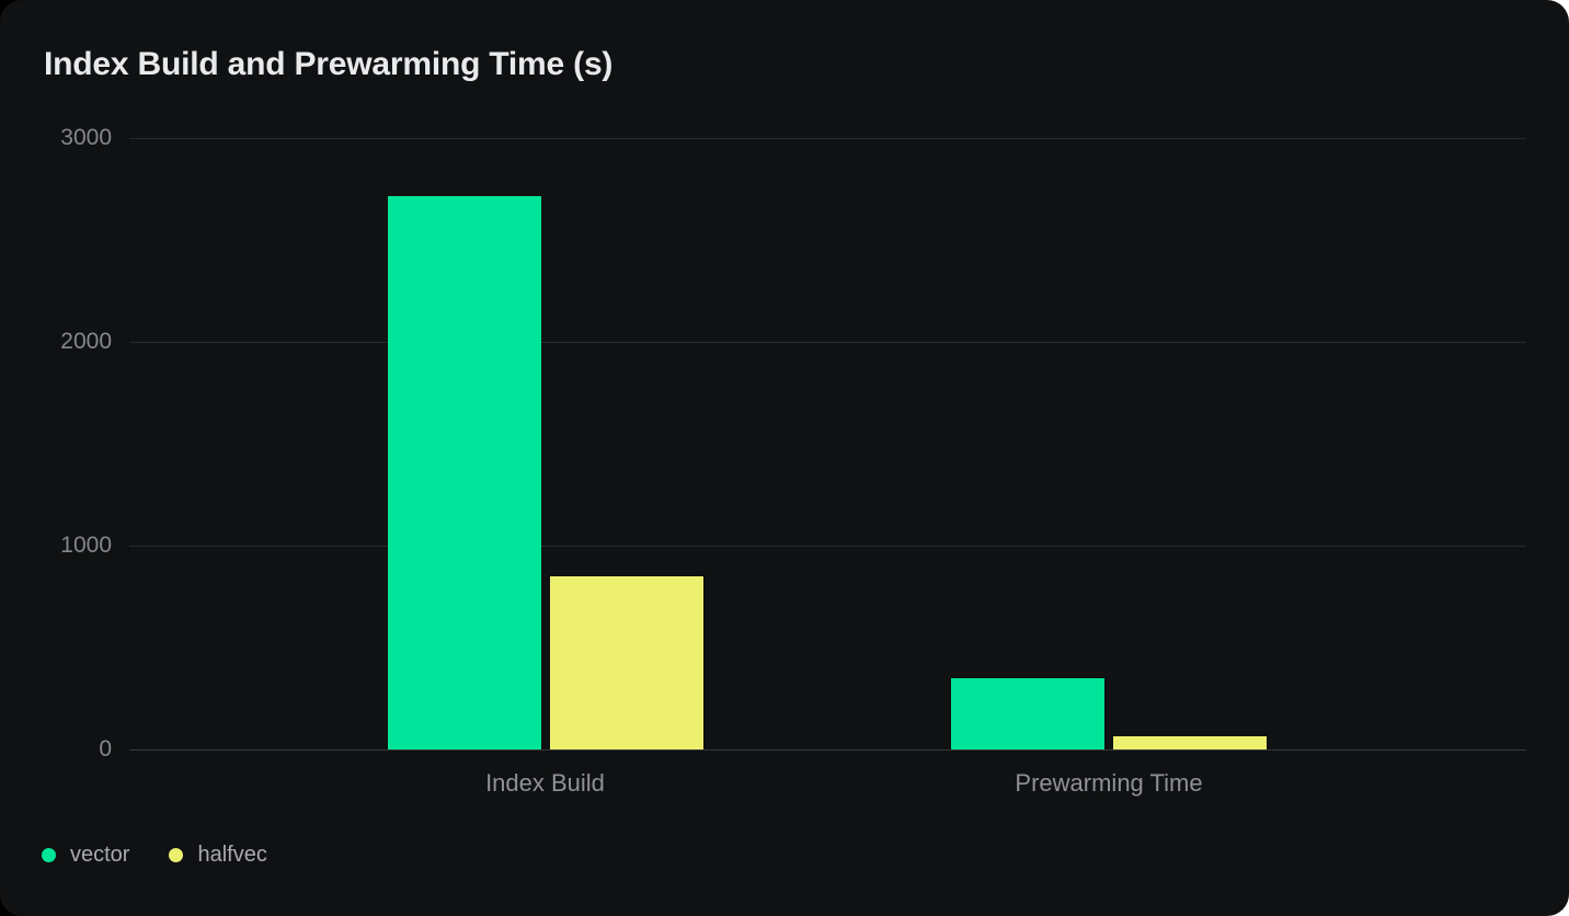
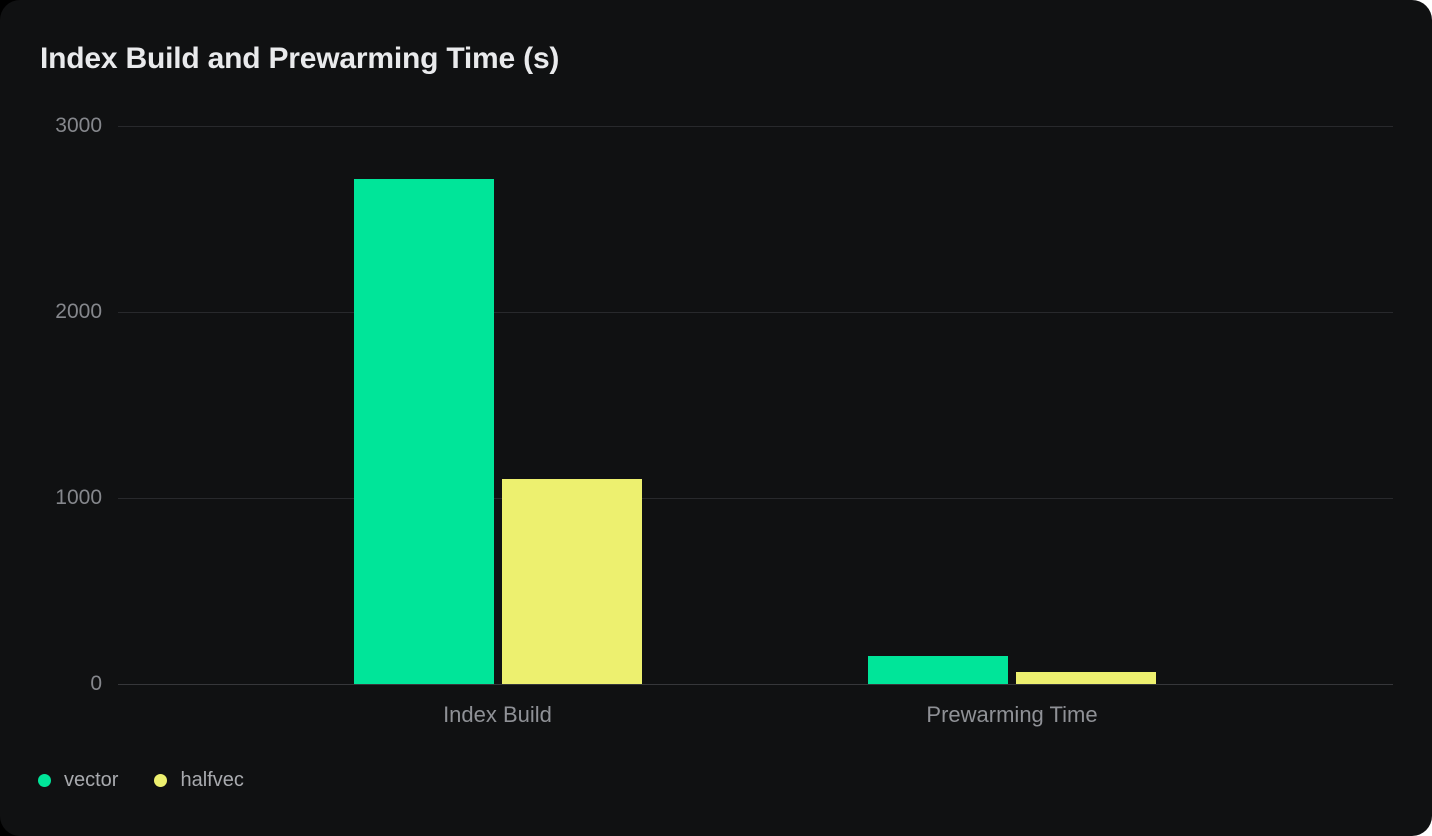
halfvec/Index Build: 850 -> 1100
vector/Prewarming Time: 350 -> 150
